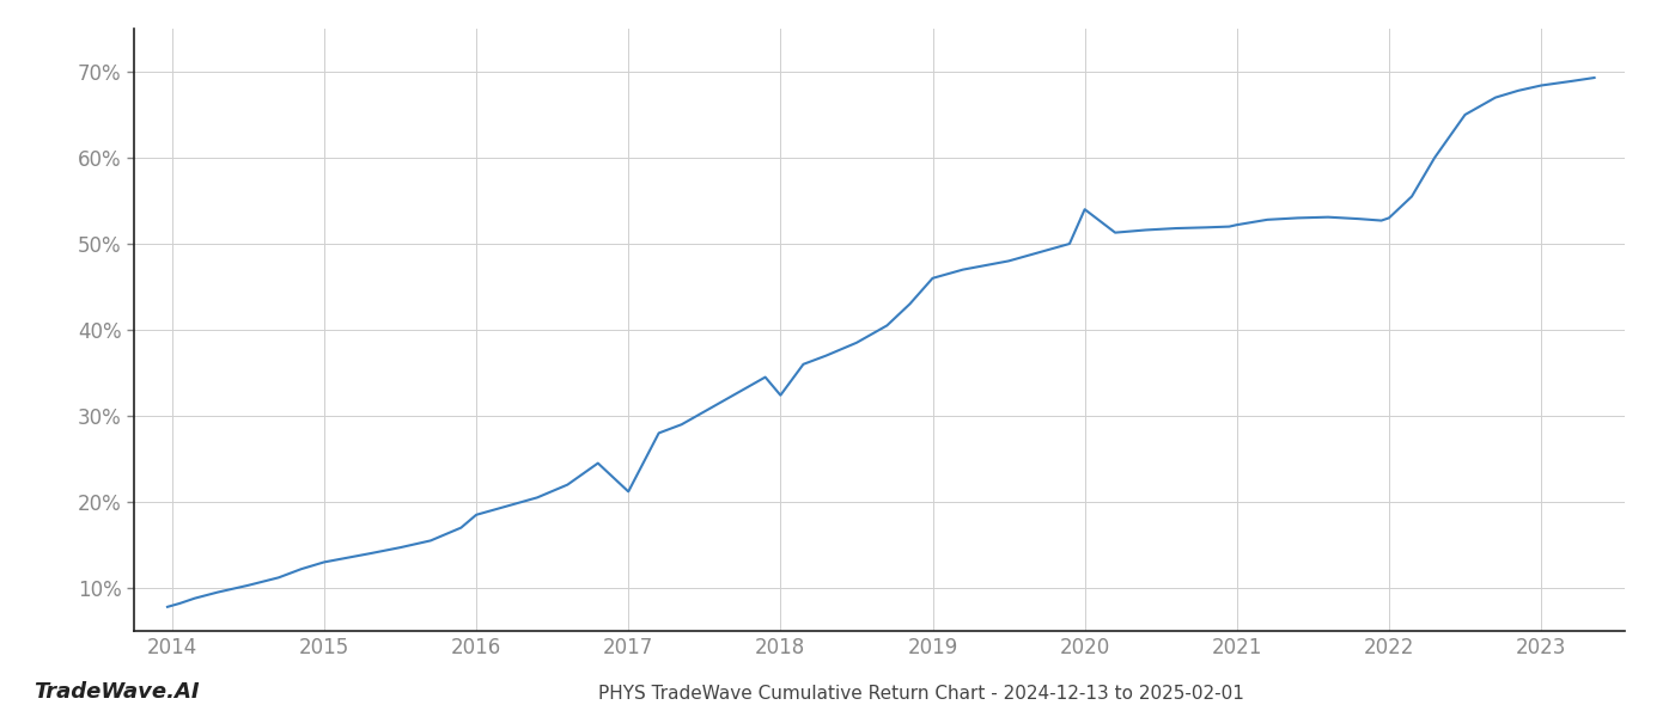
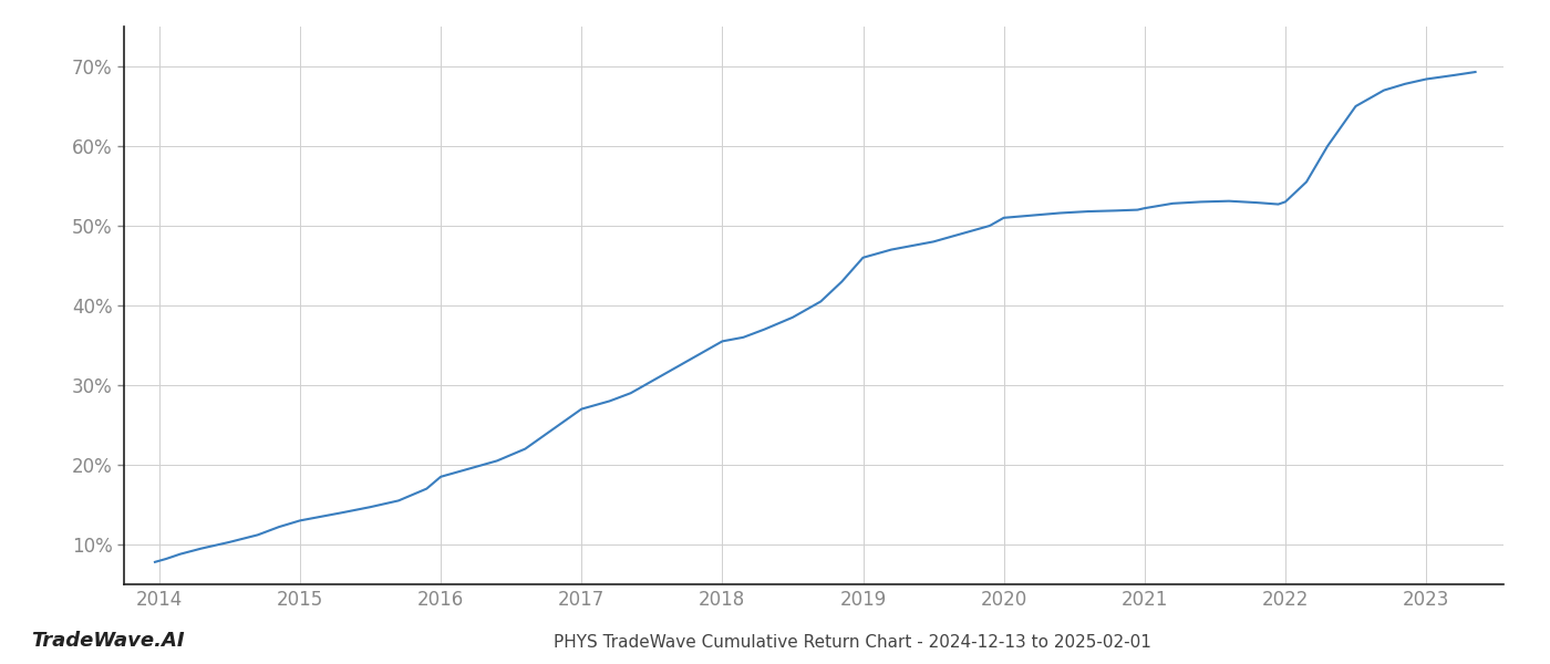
2017: 21.2% -> 27.0%
2018: 32.4% -> 35.5%
2020: 54.0% -> 51.0%
